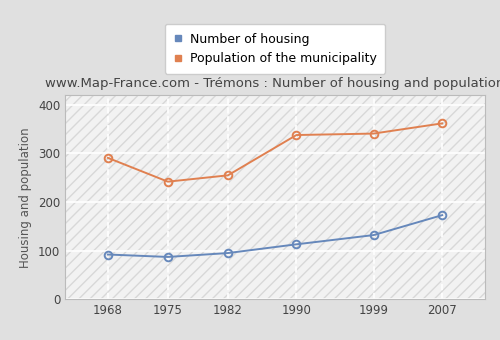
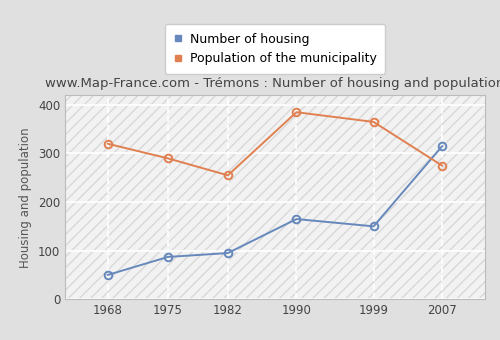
Number of housing/1968: 92 -> 50
Population of the municipality/1968: 291 -> 320
Population of the municipality/1975: 242 -> 290
Number of housing/1990: 113 -> 165
Population of the municipality/1990: 338 -> 385
Number of housing/1999: 132 -> 150
Population of the municipality/1999: 341 -> 365
Number of housing/2007: 173 -> 315
Population of the municipality/2007: 362 -> 275
